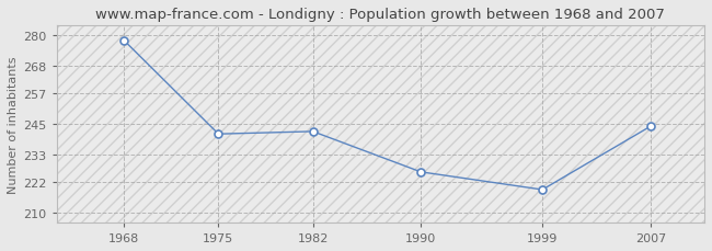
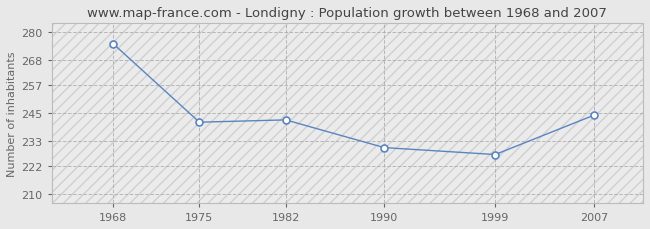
1968: 278 -> 275
1990: 226 -> 230
1999: 219 -> 227
